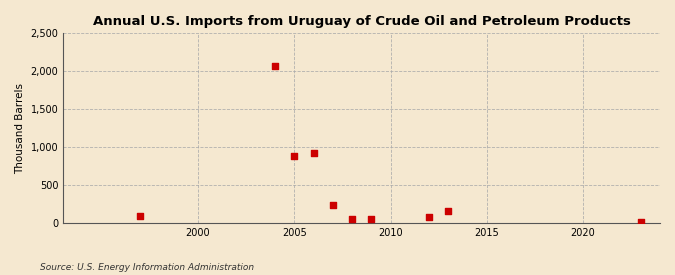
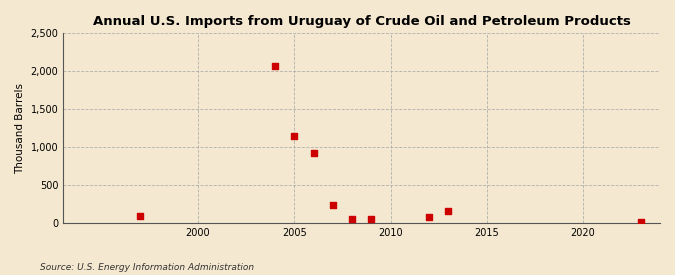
2005: 880 -> 1,150
